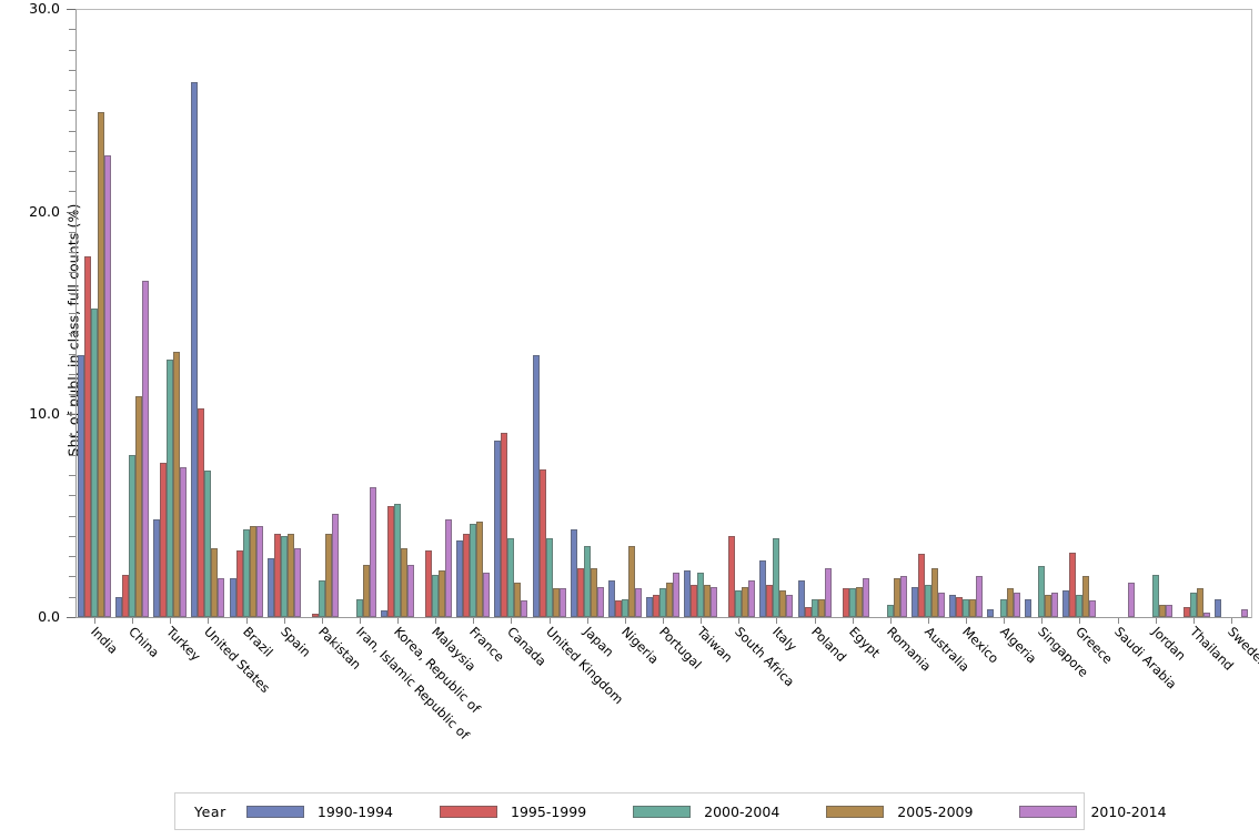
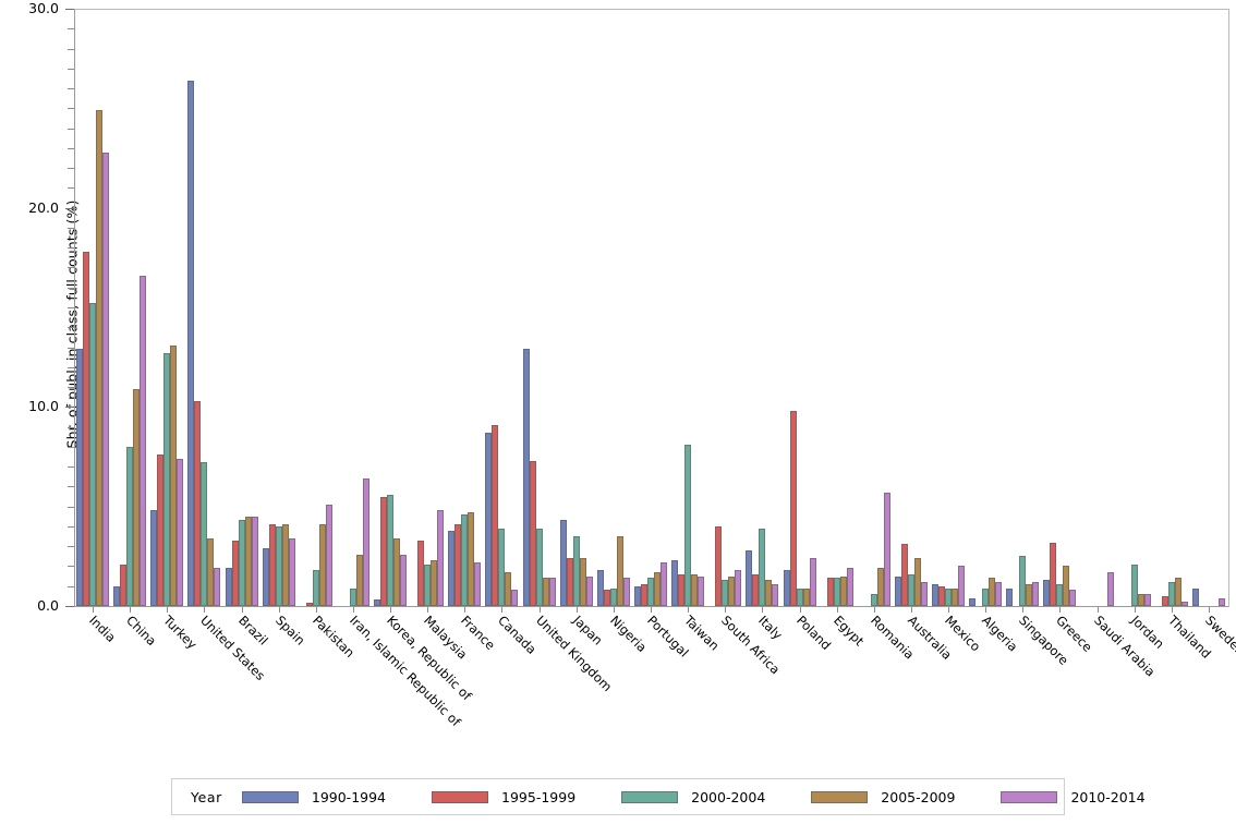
2000-2004/Taiwan: 2.2 -> 8.1
1995-1999/Poland: 0.5 -> 9.8
2010-2014/Romania: 2.0 -> 5.7
